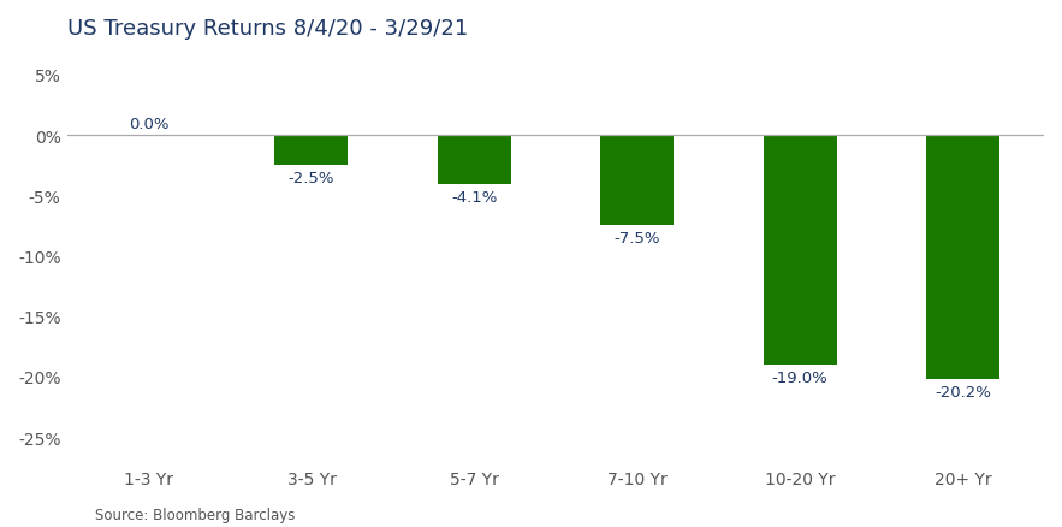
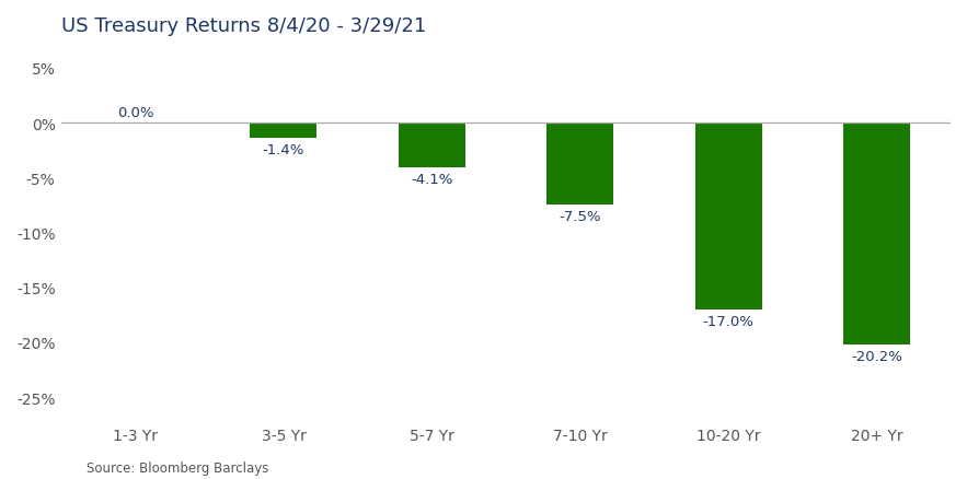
3-5 Yr: -2.5% -> -1.4%
10-20 Yr: -19.0% -> -17.0%
